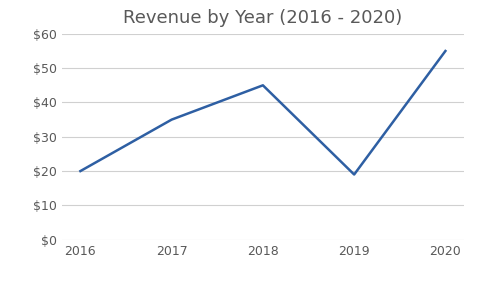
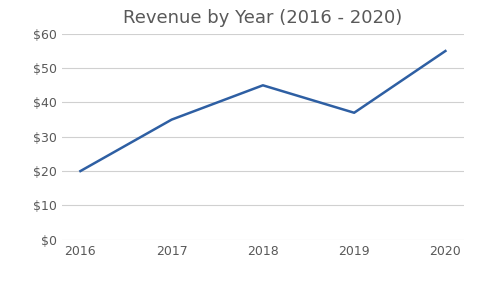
2019: $19 -> $37
